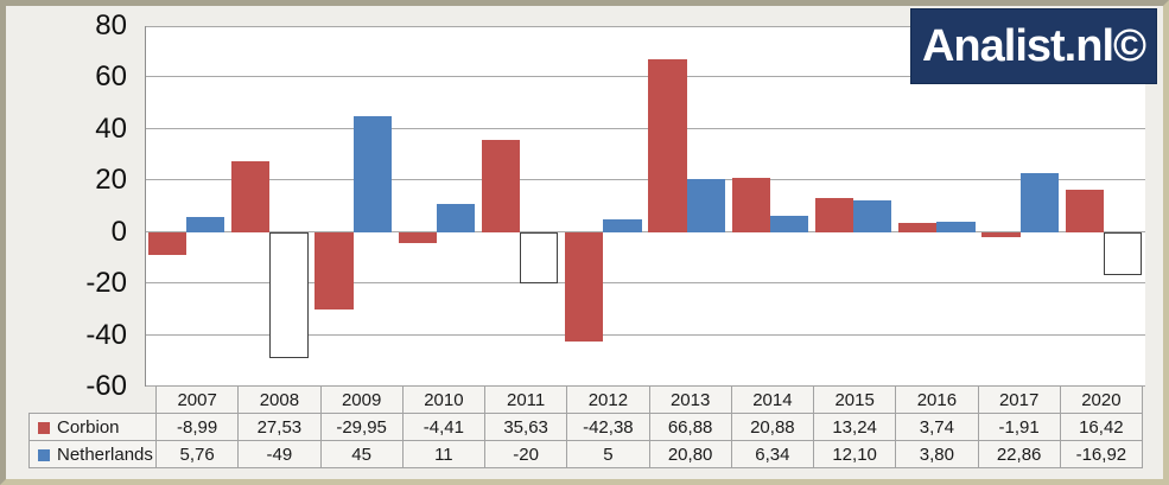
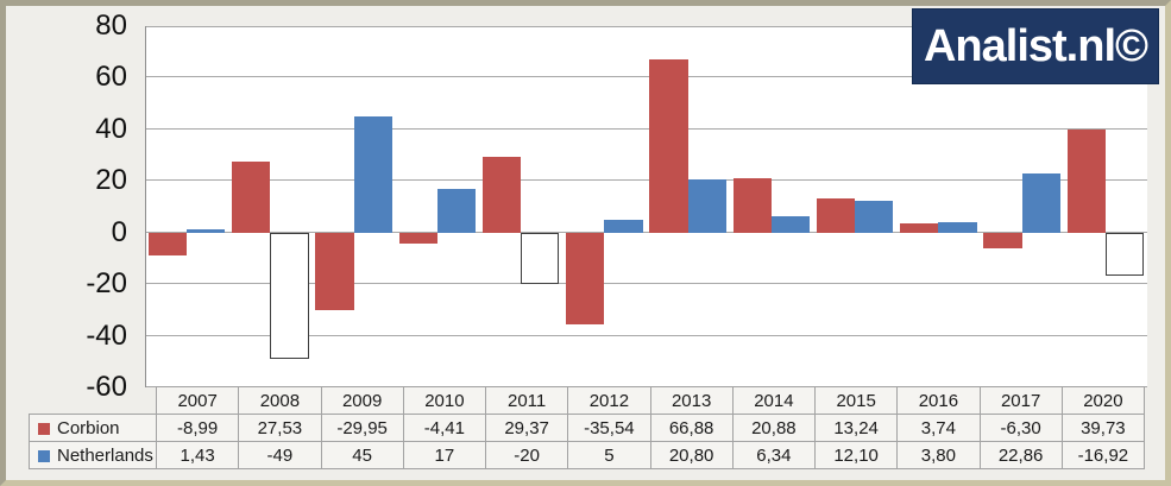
Netherlands/2007: 5,76 -> 1,43
Netherlands/2010: 11 -> 17
Corbion/2011: 35,63 -> 29,37
Corbion/2012: -42,38 -> -35,54
Corbion/2017: -1,91 -> -6,30
Corbion/2020: 16,42 -> 39,73
